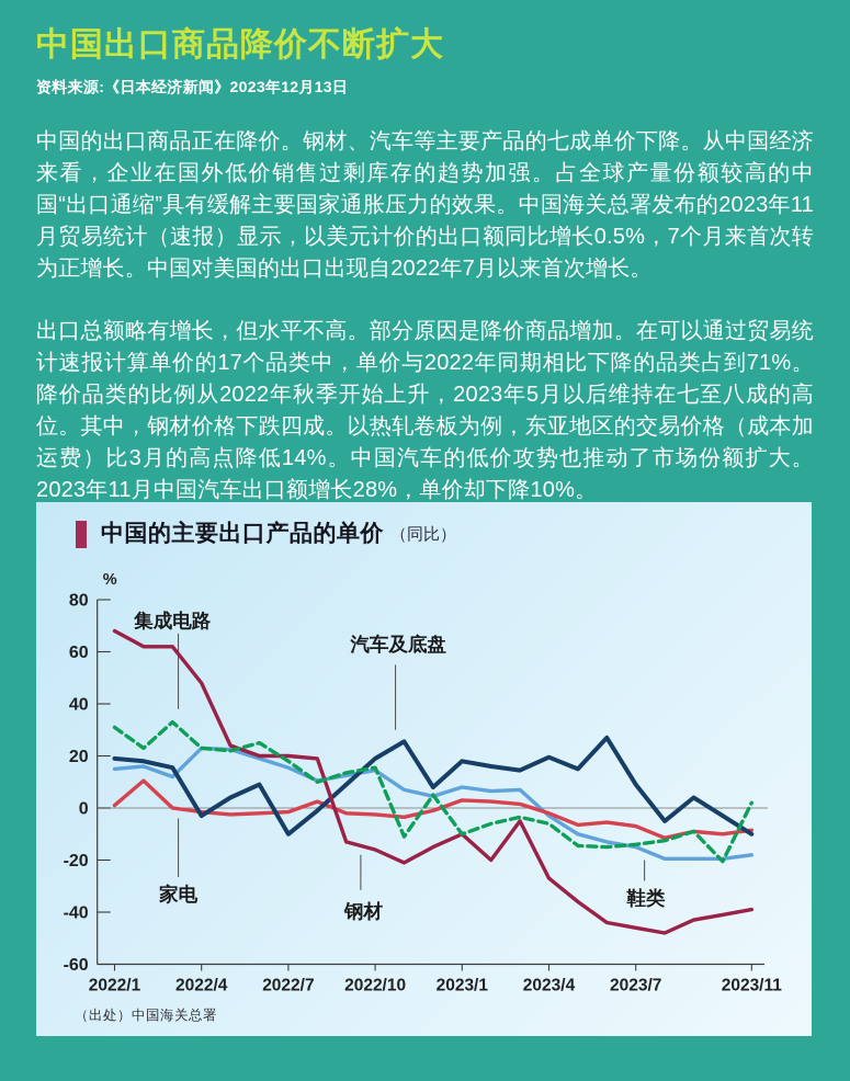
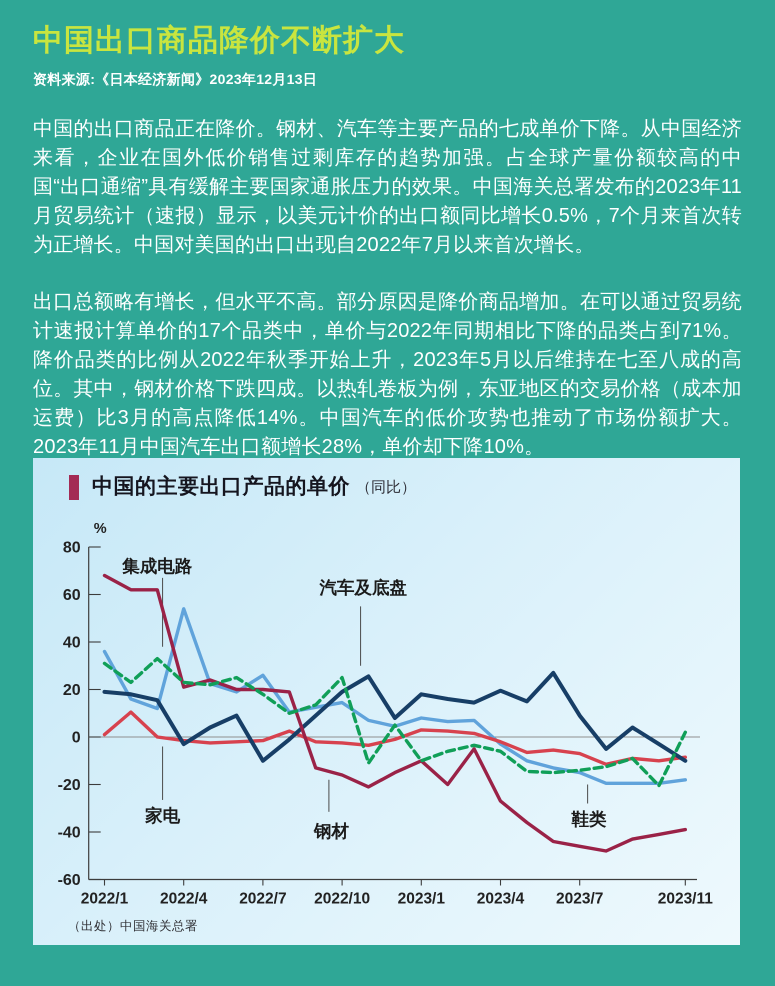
鞋类/2022/1: 15 -> 36
鞋类/2022/4: 23 -> 54
钢材/2022/4: 48 -> 21
鞋类/2022/7: 16 -> 26
集成电路/2022/10: 16 -> 25
